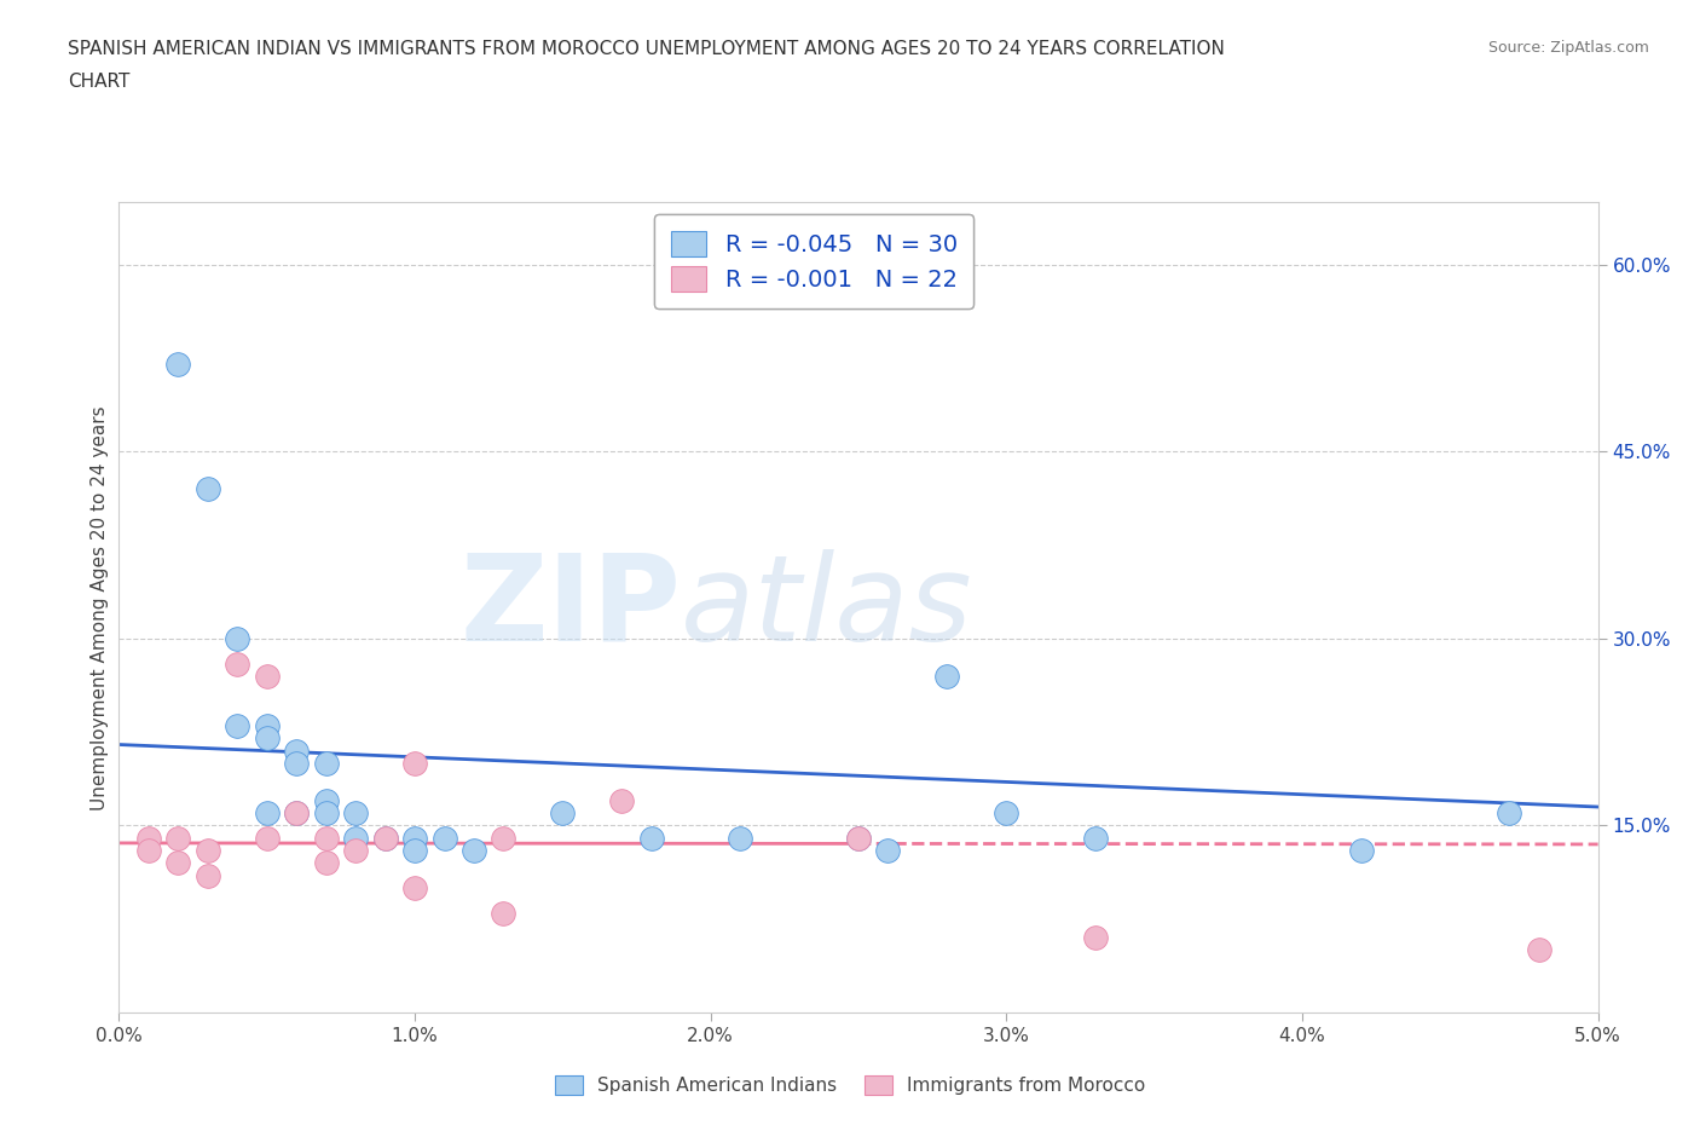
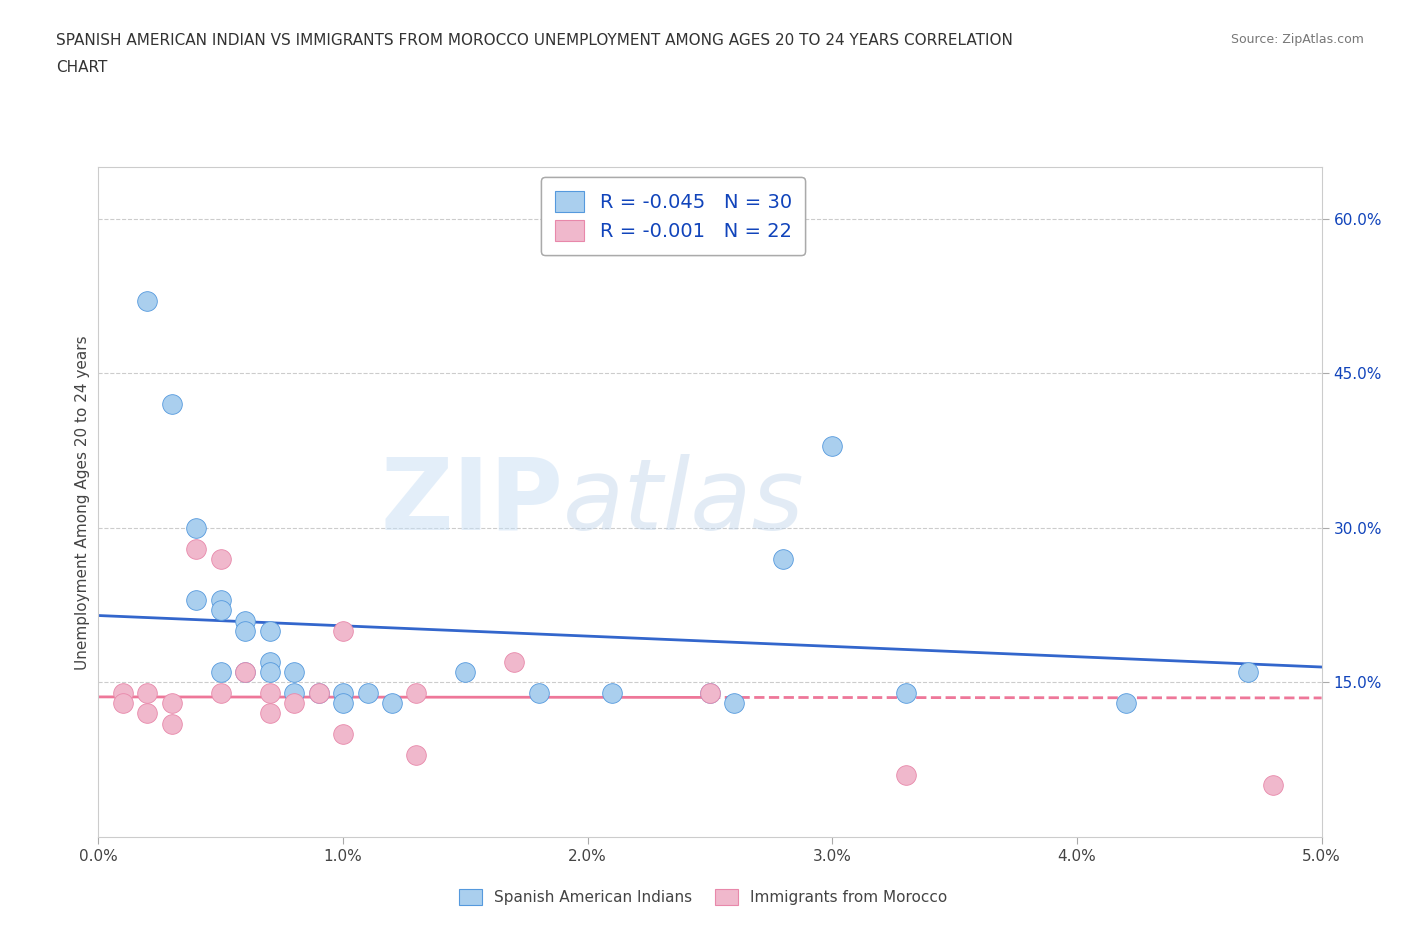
Spanish American Indians/3.0%: 16% -> 38%
